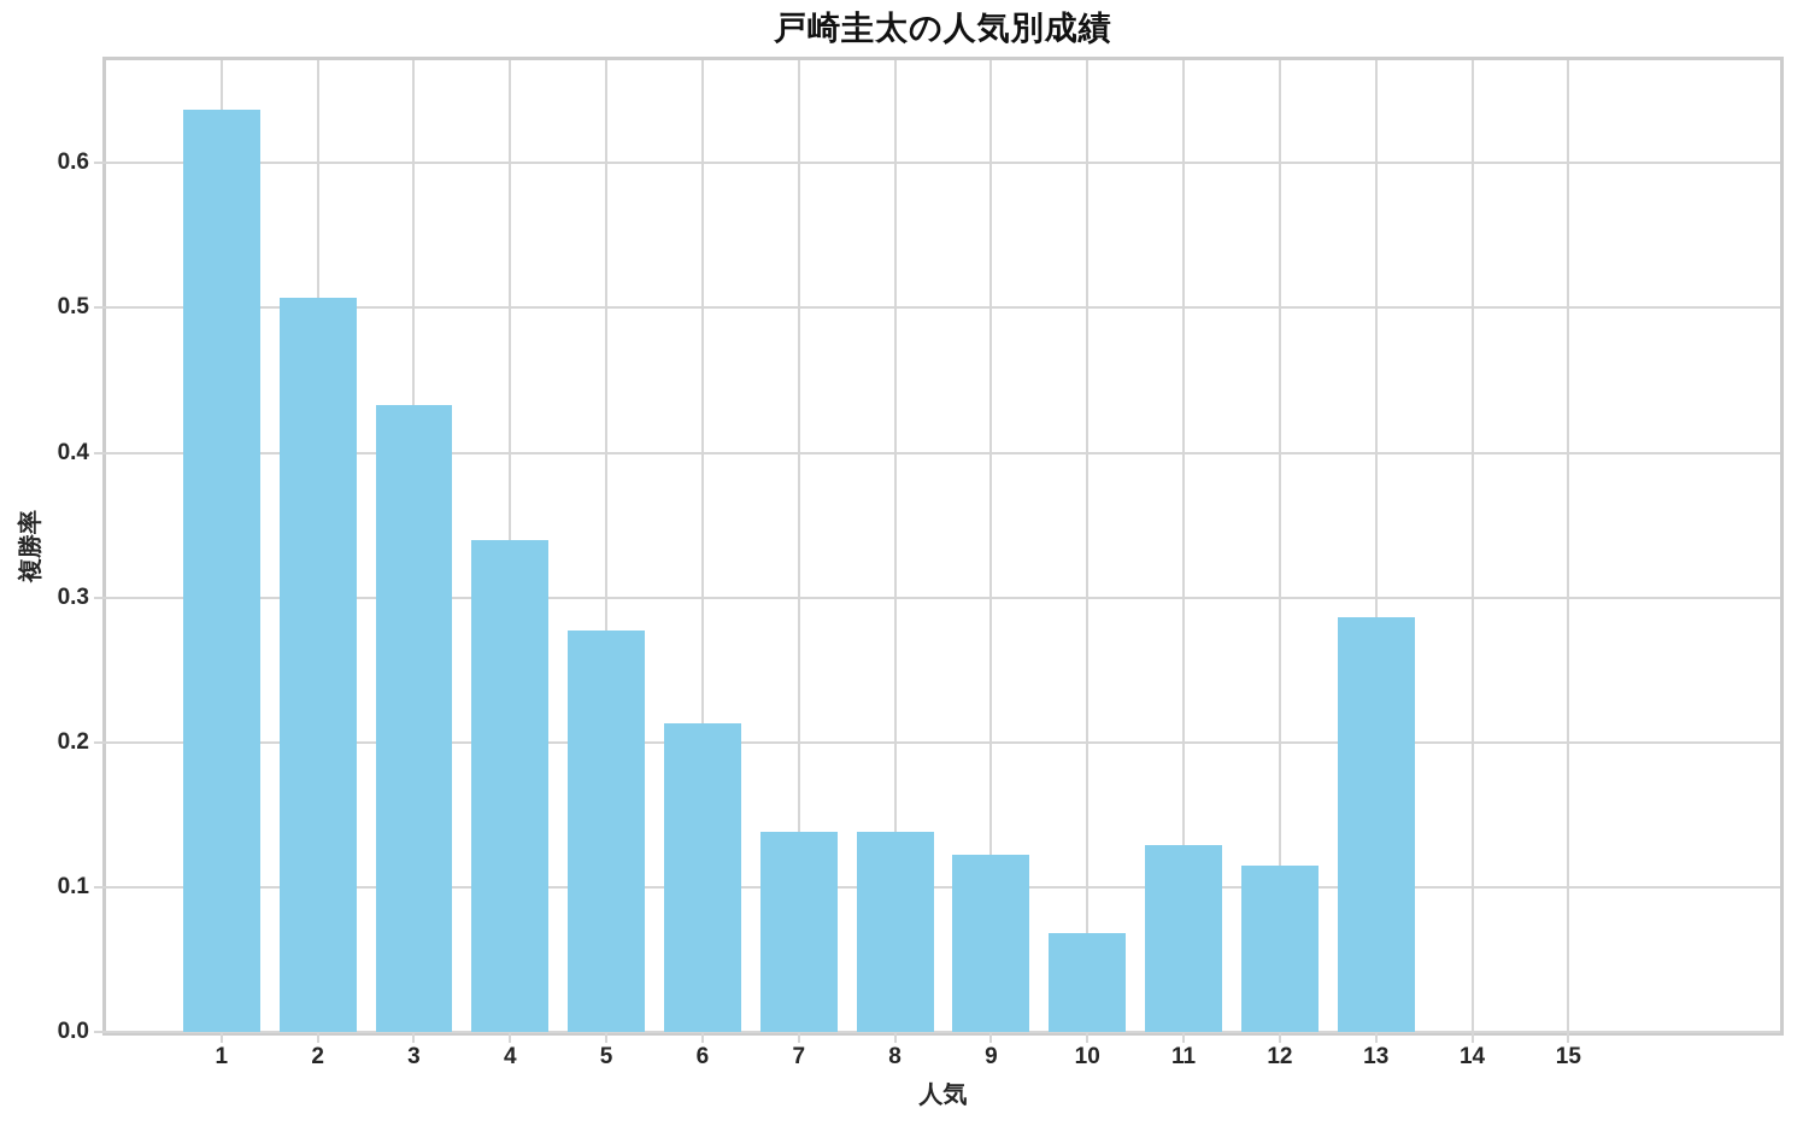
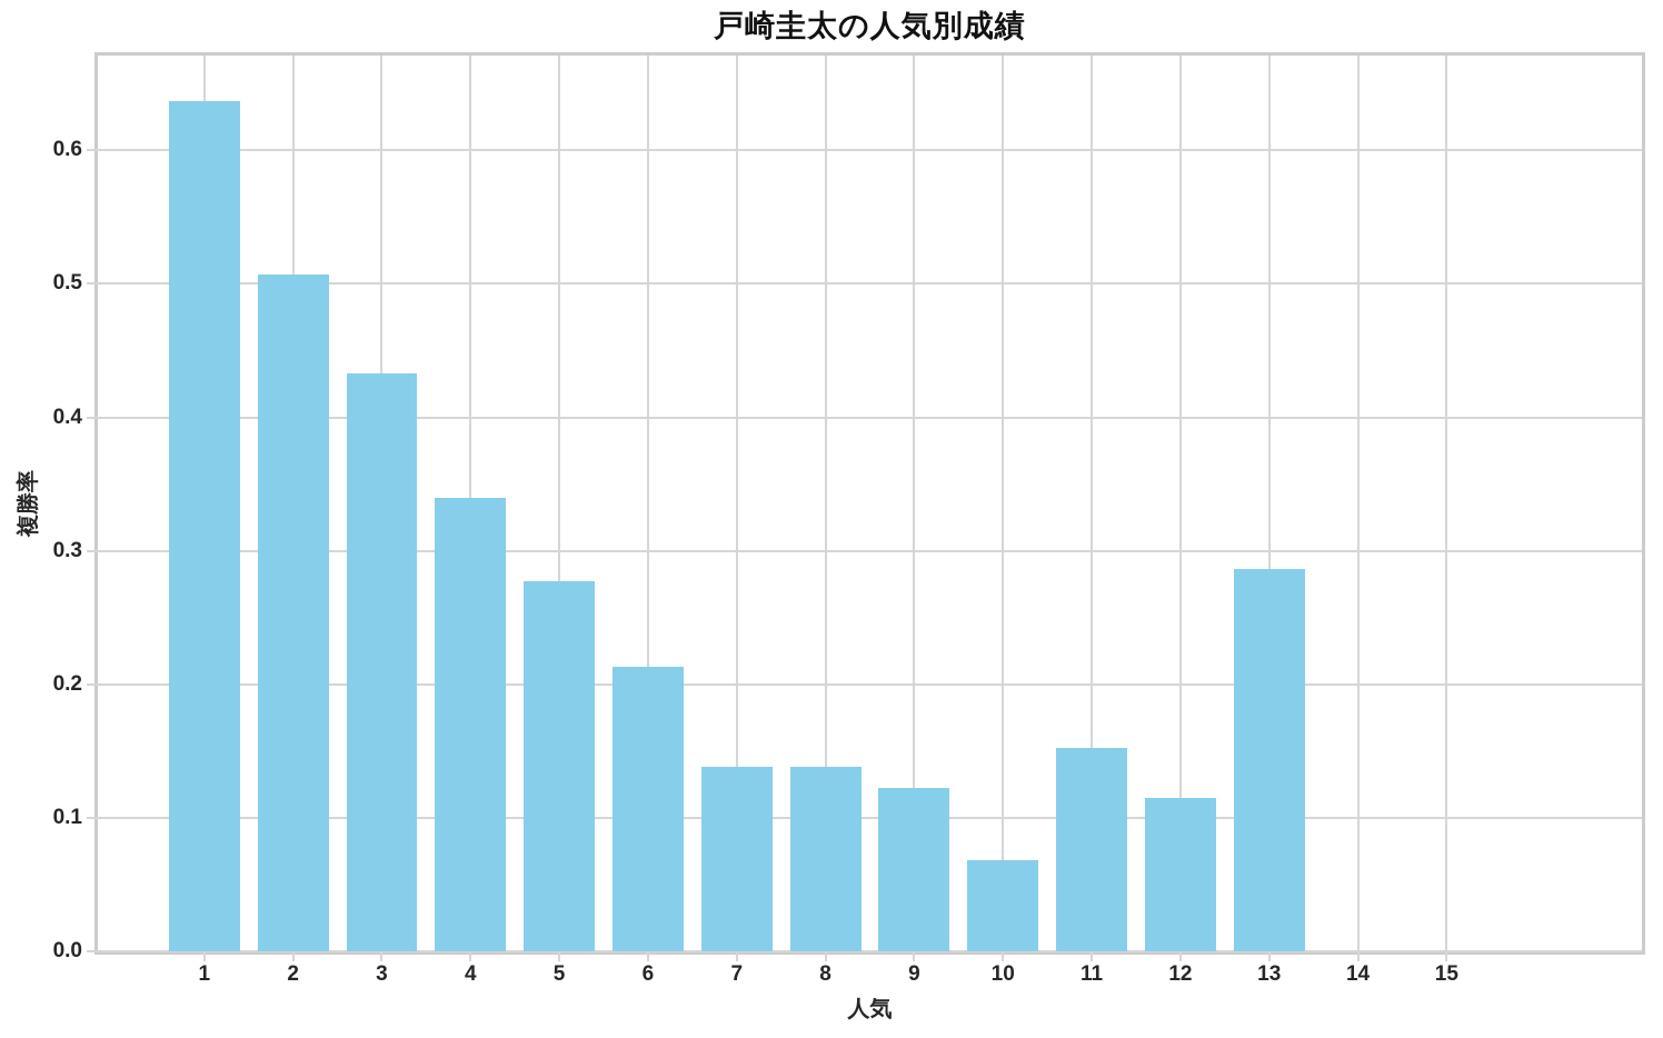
11: 0.129 -> 0.152
